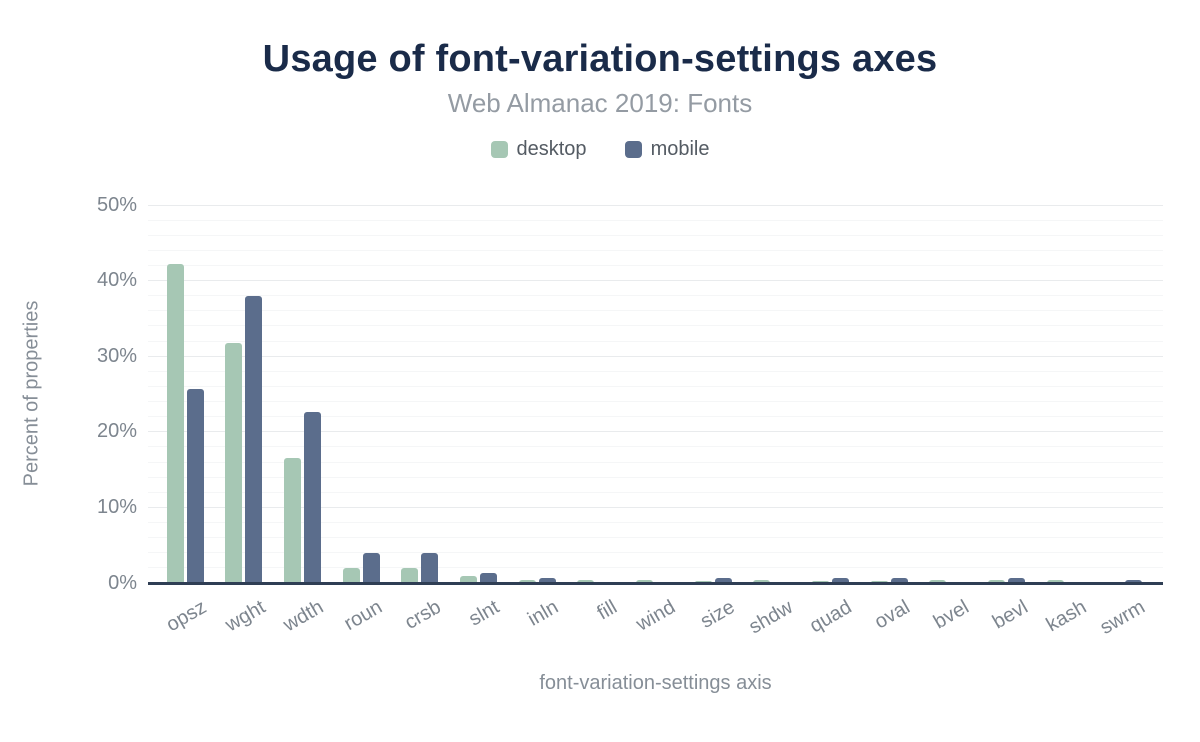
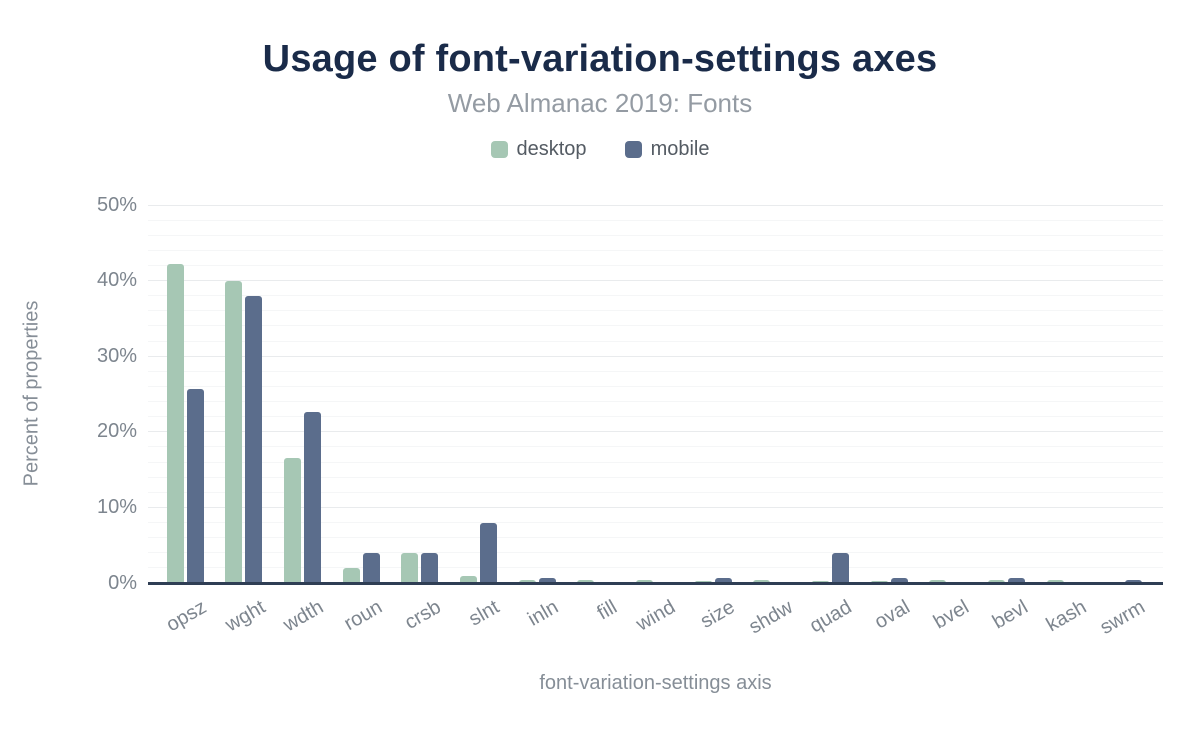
desktop/wght: 32% -> 40%
desktop/crsb: 2% -> 4%
mobile/slnt: 1% -> 8%
mobile/quad: 1% -> 4%
